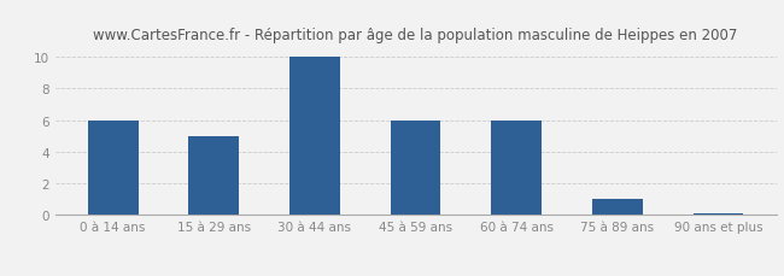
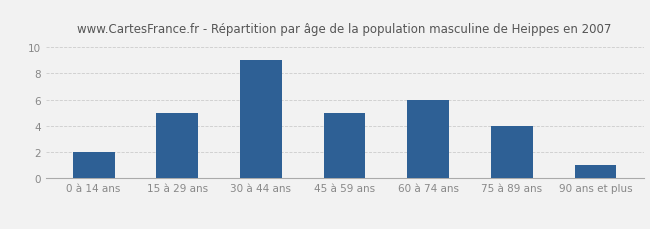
0 à 14 ans: 6.0 -> 2.0
30 à 44 ans: 10.0 -> 9.0
45 à 59 ans: 6.0 -> 5.0
75 à 89 ans: 1.0 -> 4.0
90 ans et plus: 0.1 -> 1.0
